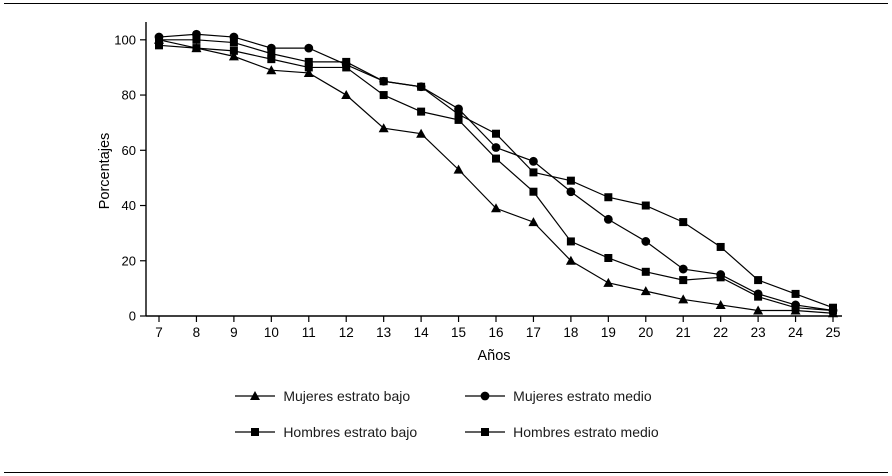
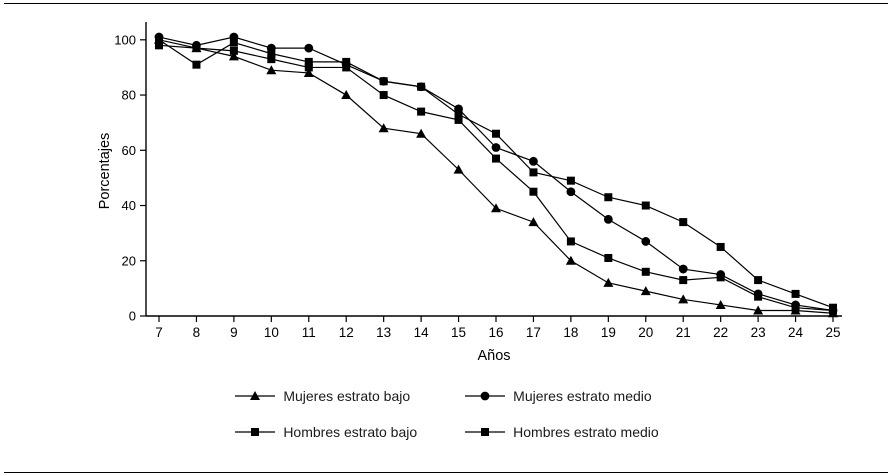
Mujeres estrato medio/8: 102 -> 98
Hombres estrato medio/8: 100 -> 91
